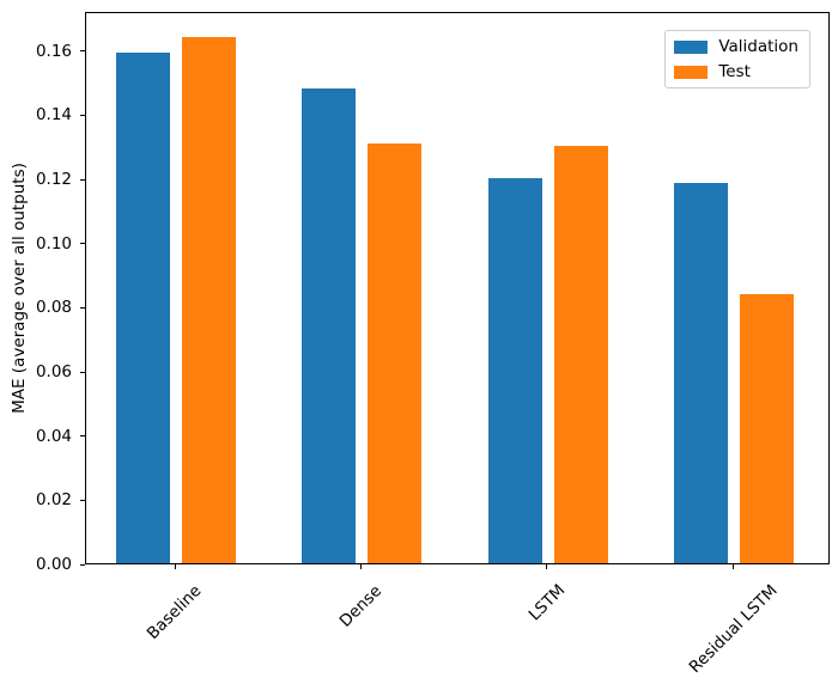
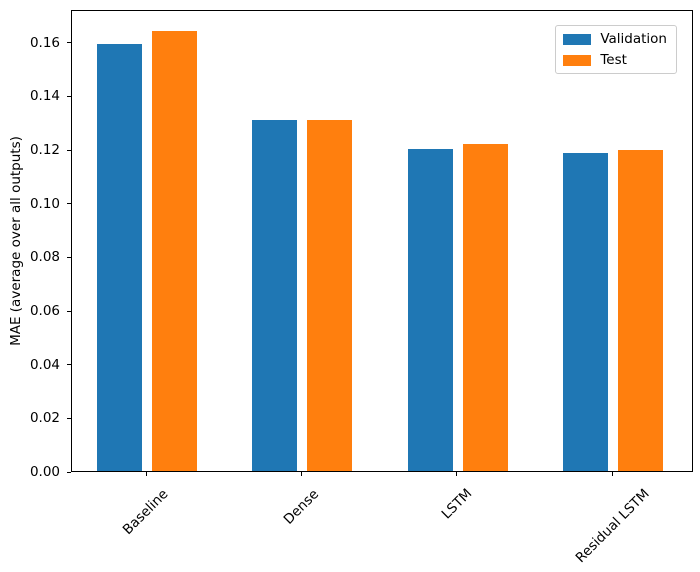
Validation/Dense: 0.148 -> 0.131
Test/LSTM: 0.130 -> 0.122
Test/Residual LSTM: 0.084 -> 0.120
